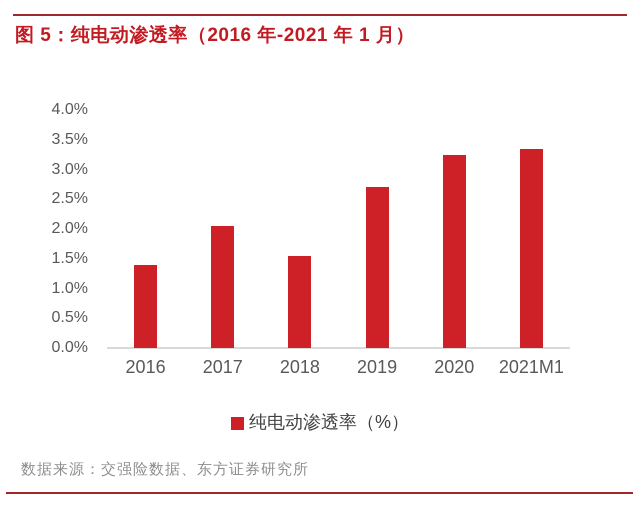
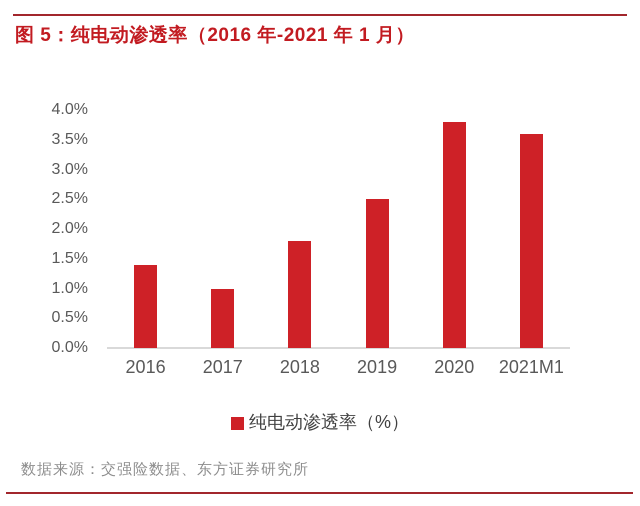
2017: 2.0% -> 1.0%
2018: 1.6% -> 1.8%
2019: 2.7% -> 2.5%
2020: 3.2% -> 3.8%
2021M1: 3.4% -> 3.6%
